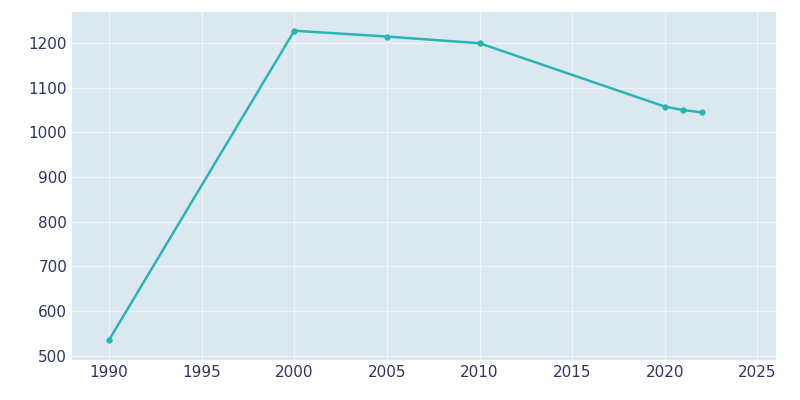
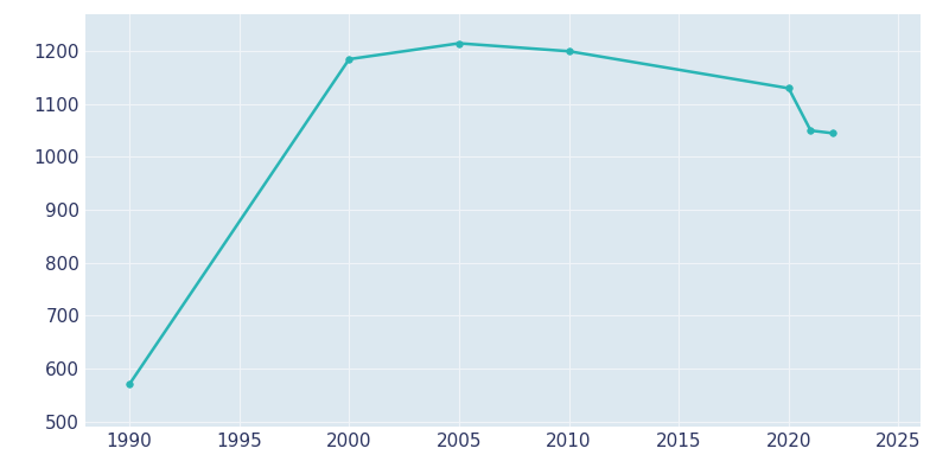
1990: 535 -> 570
2000: 1228 -> 1185
2020: 1058 -> 1130
